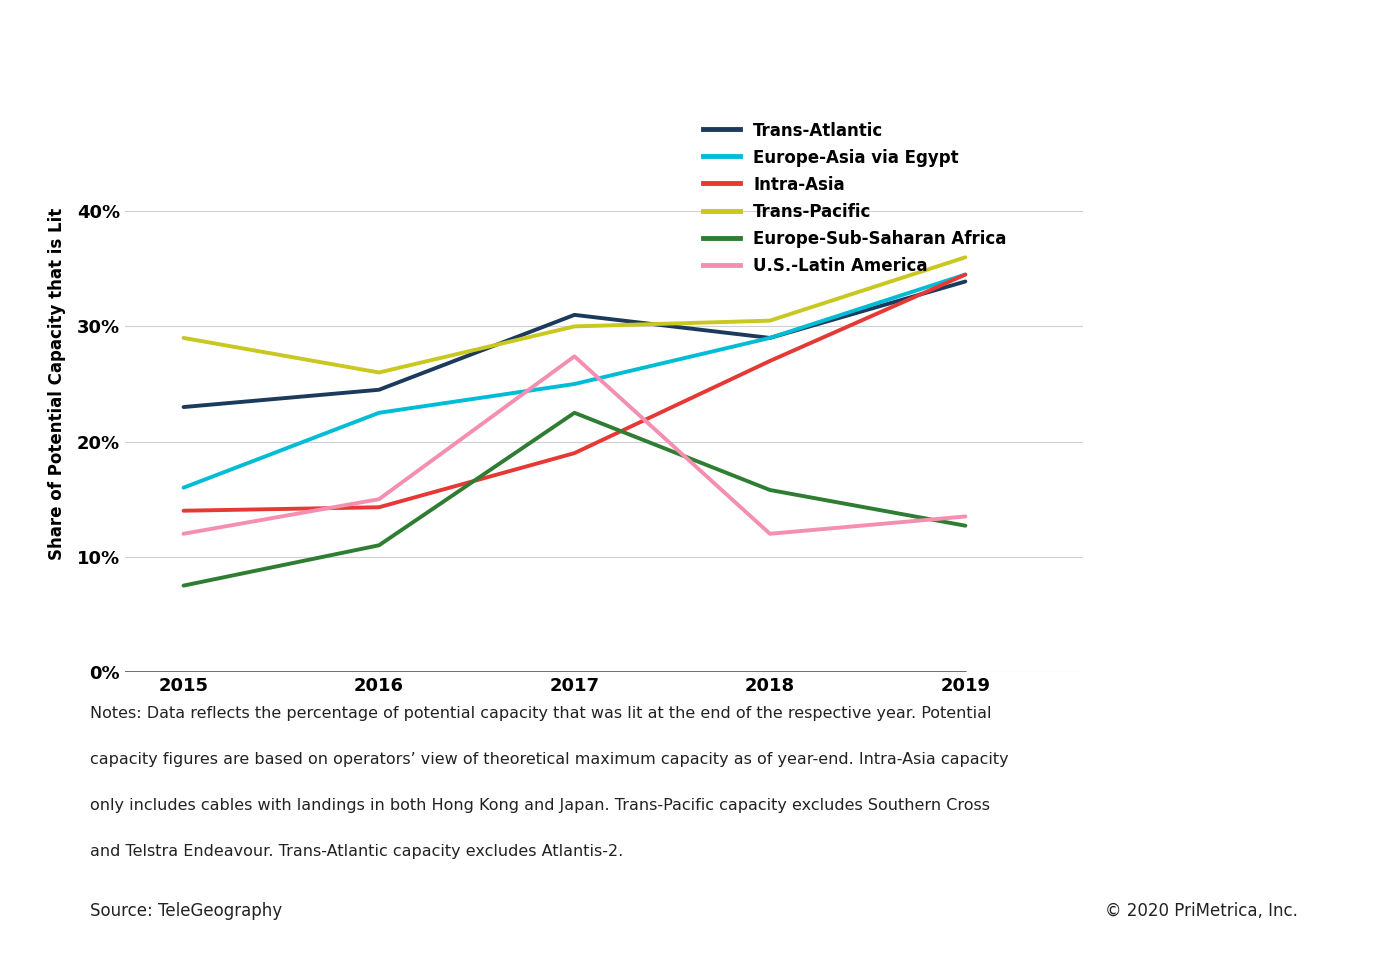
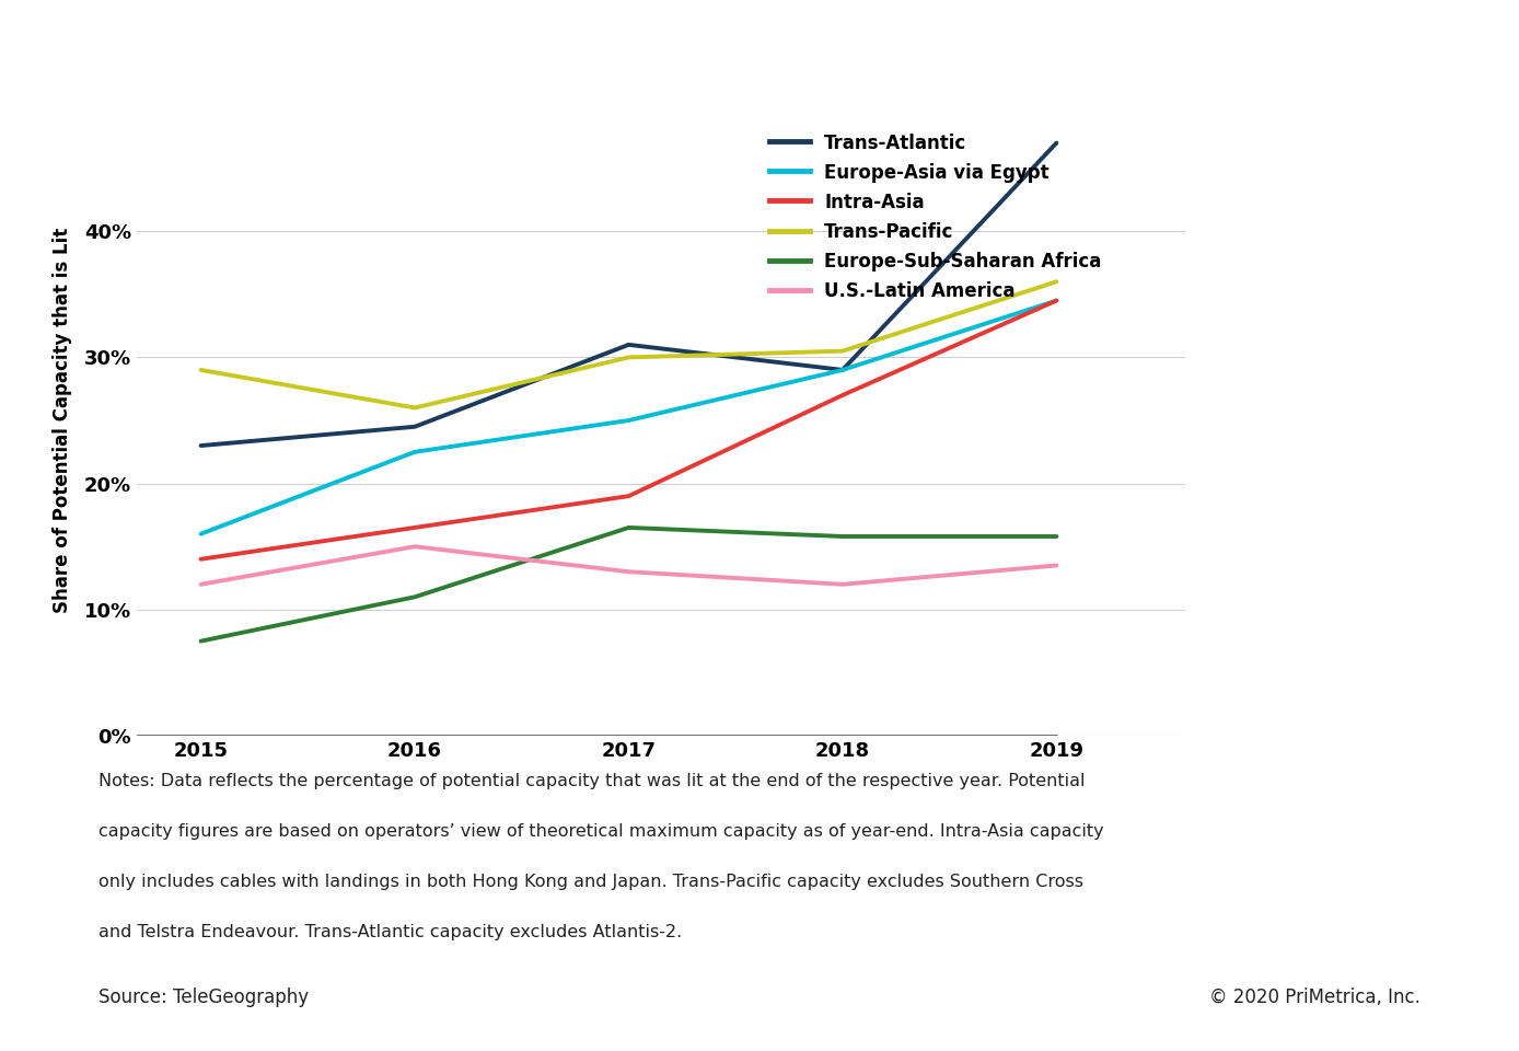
Intra-Asia/2016: 14.3% -> 16.5%
Europe-Sub-Saharan Africa/2017: 22.5% -> 16.5%
U.S.-Latin America/2017: 27.4% -> 13.0%
Trans-Atlantic/2019: 33.9% -> 47.0%
Europe-Sub-Saharan Africa/2019: 12.7% -> 15.8%
